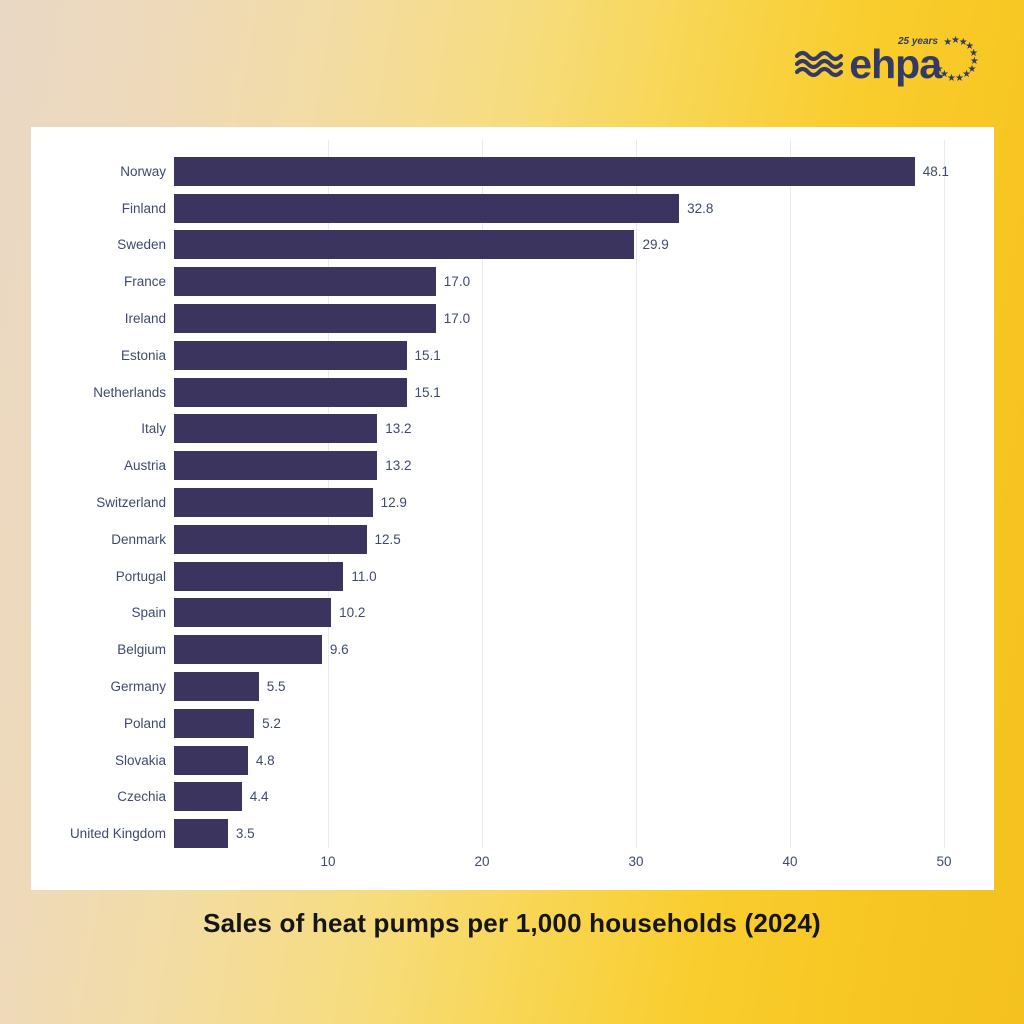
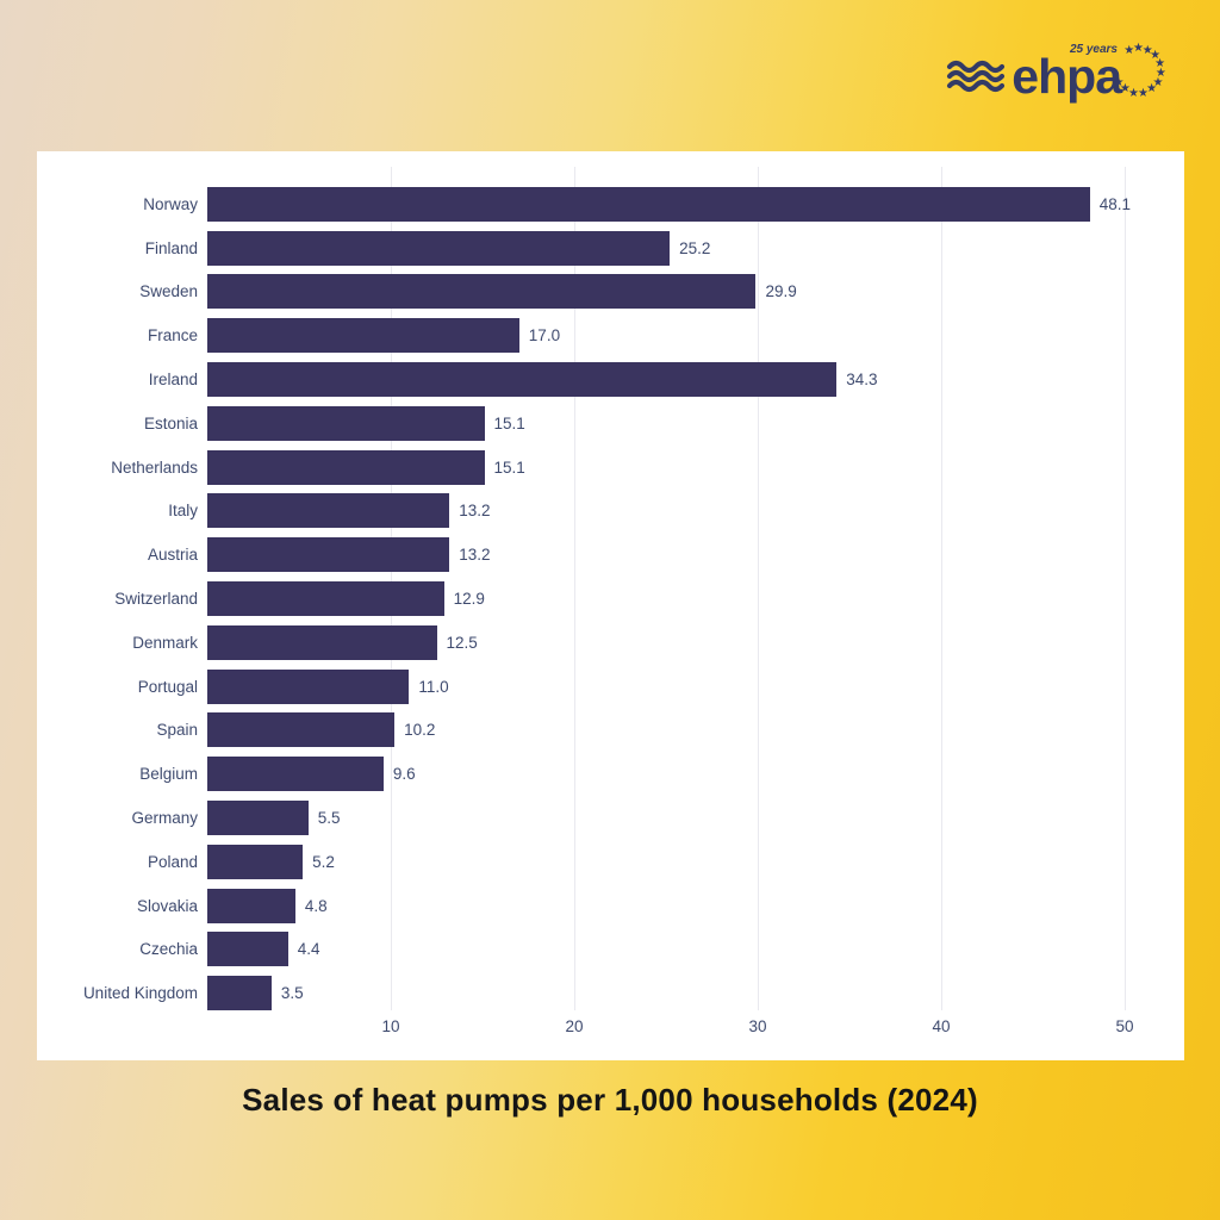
Finland: 32.8 -> 25.2
Ireland: 17.0 -> 34.3
